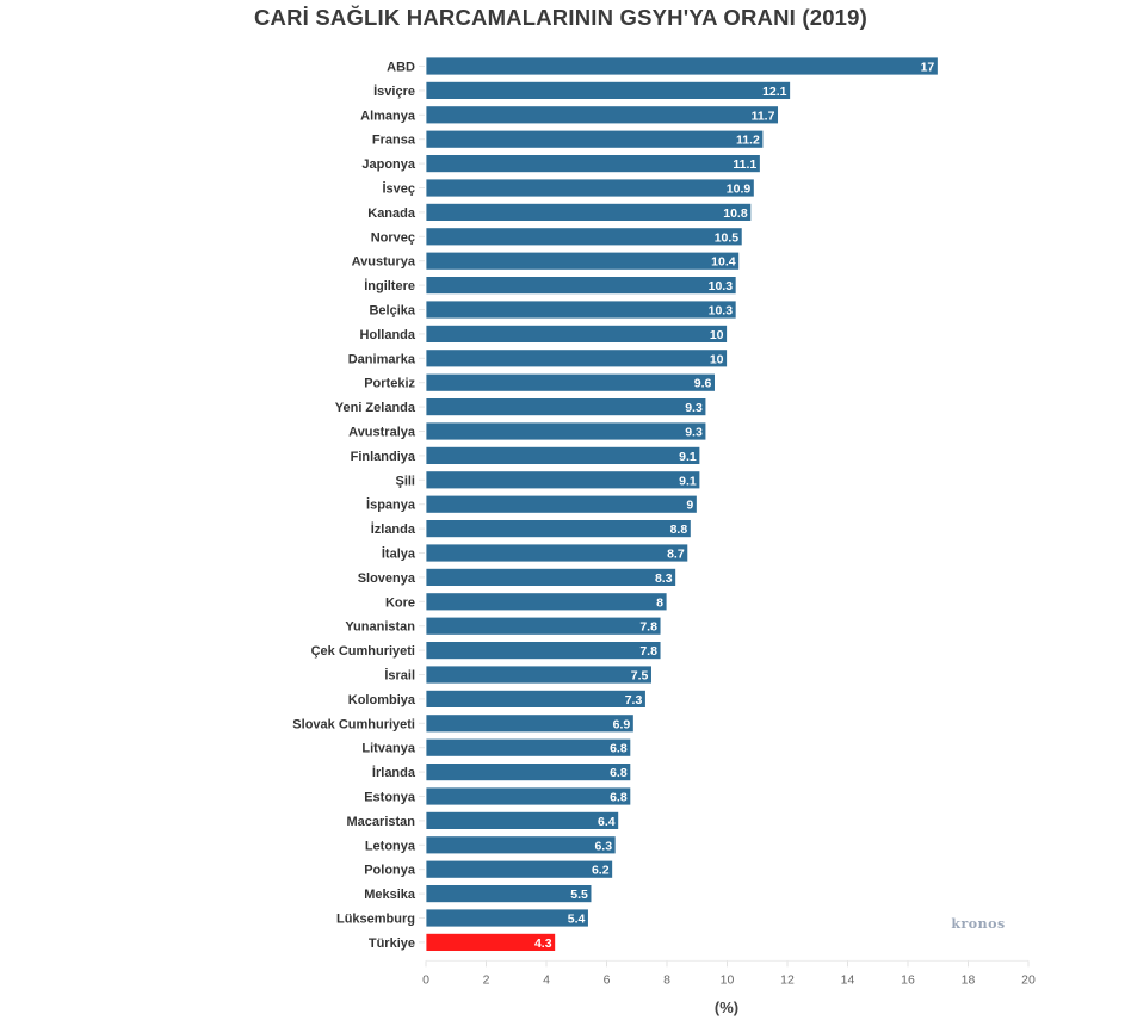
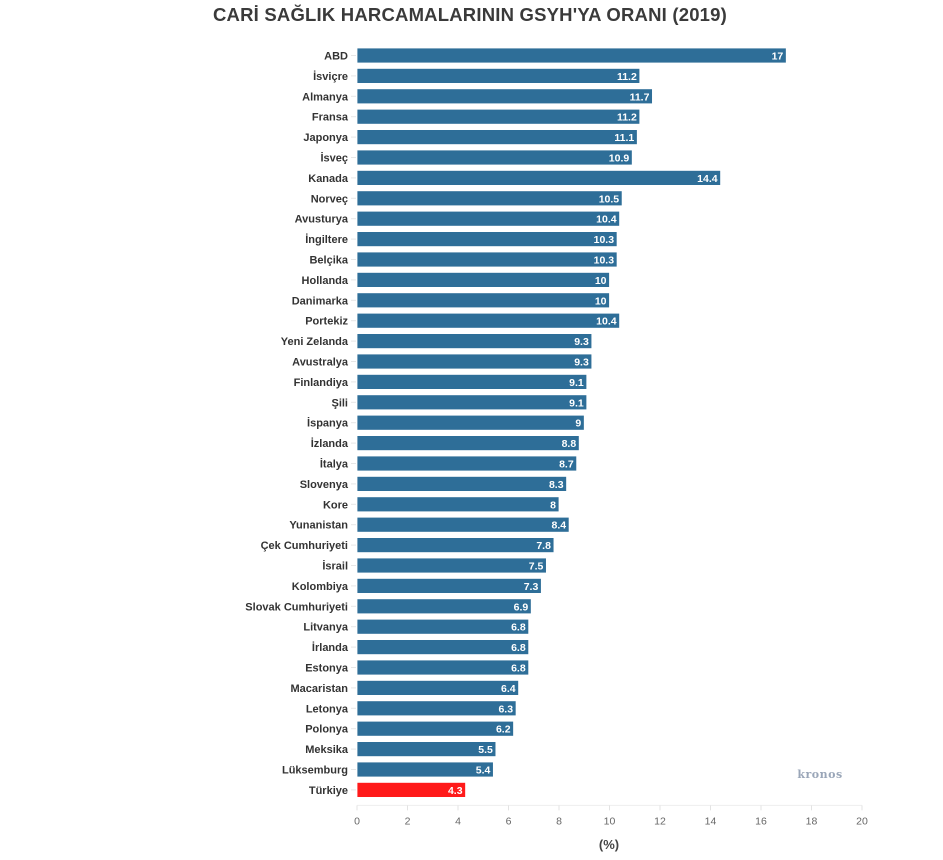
İsviçre: 12.1 -> 11.2
Kanada: 10.8 -> 14.4
Portekiz: 9.6 -> 10.4
Yunanistan: 7.8 -> 8.4
